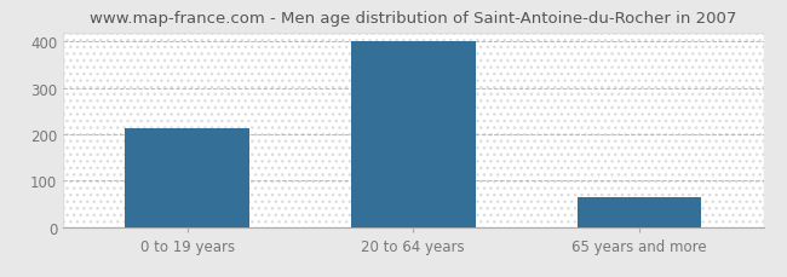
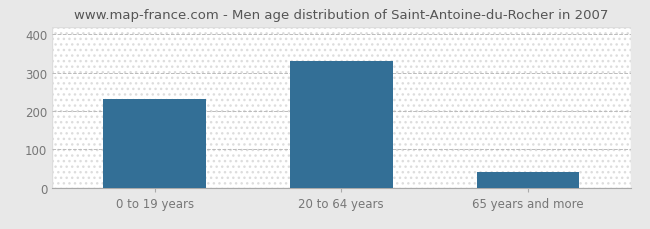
0 to 19 years: 213 -> 230
20 to 64 years: 400 -> 330
65 years and more: 65 -> 40
